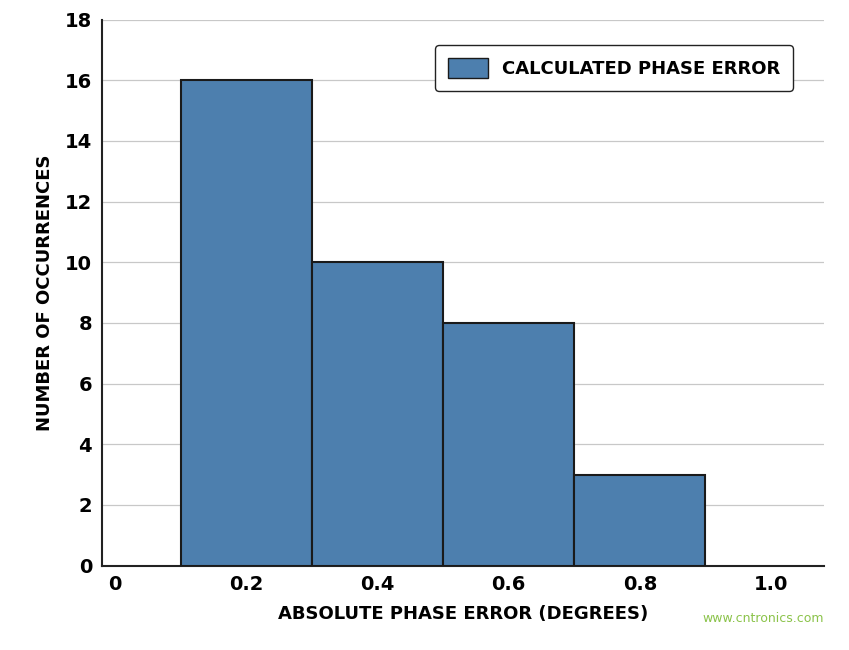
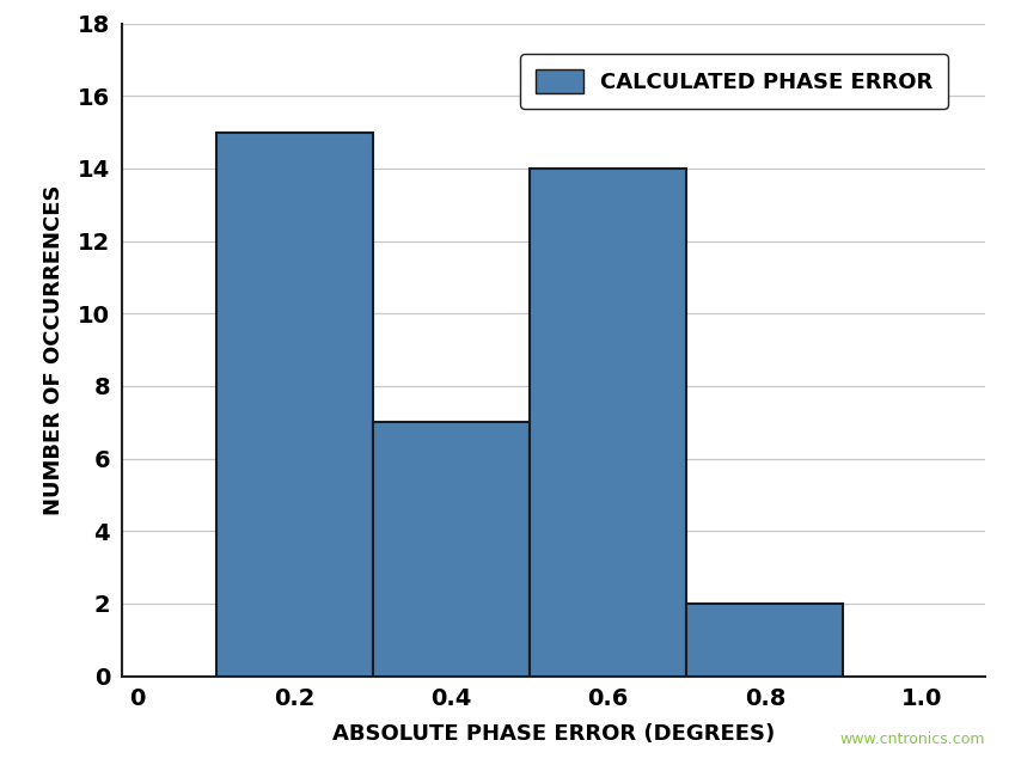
0.2: 16 -> 15
0.4: 10 -> 7
0.6: 8 -> 14
0.8: 3 -> 2
